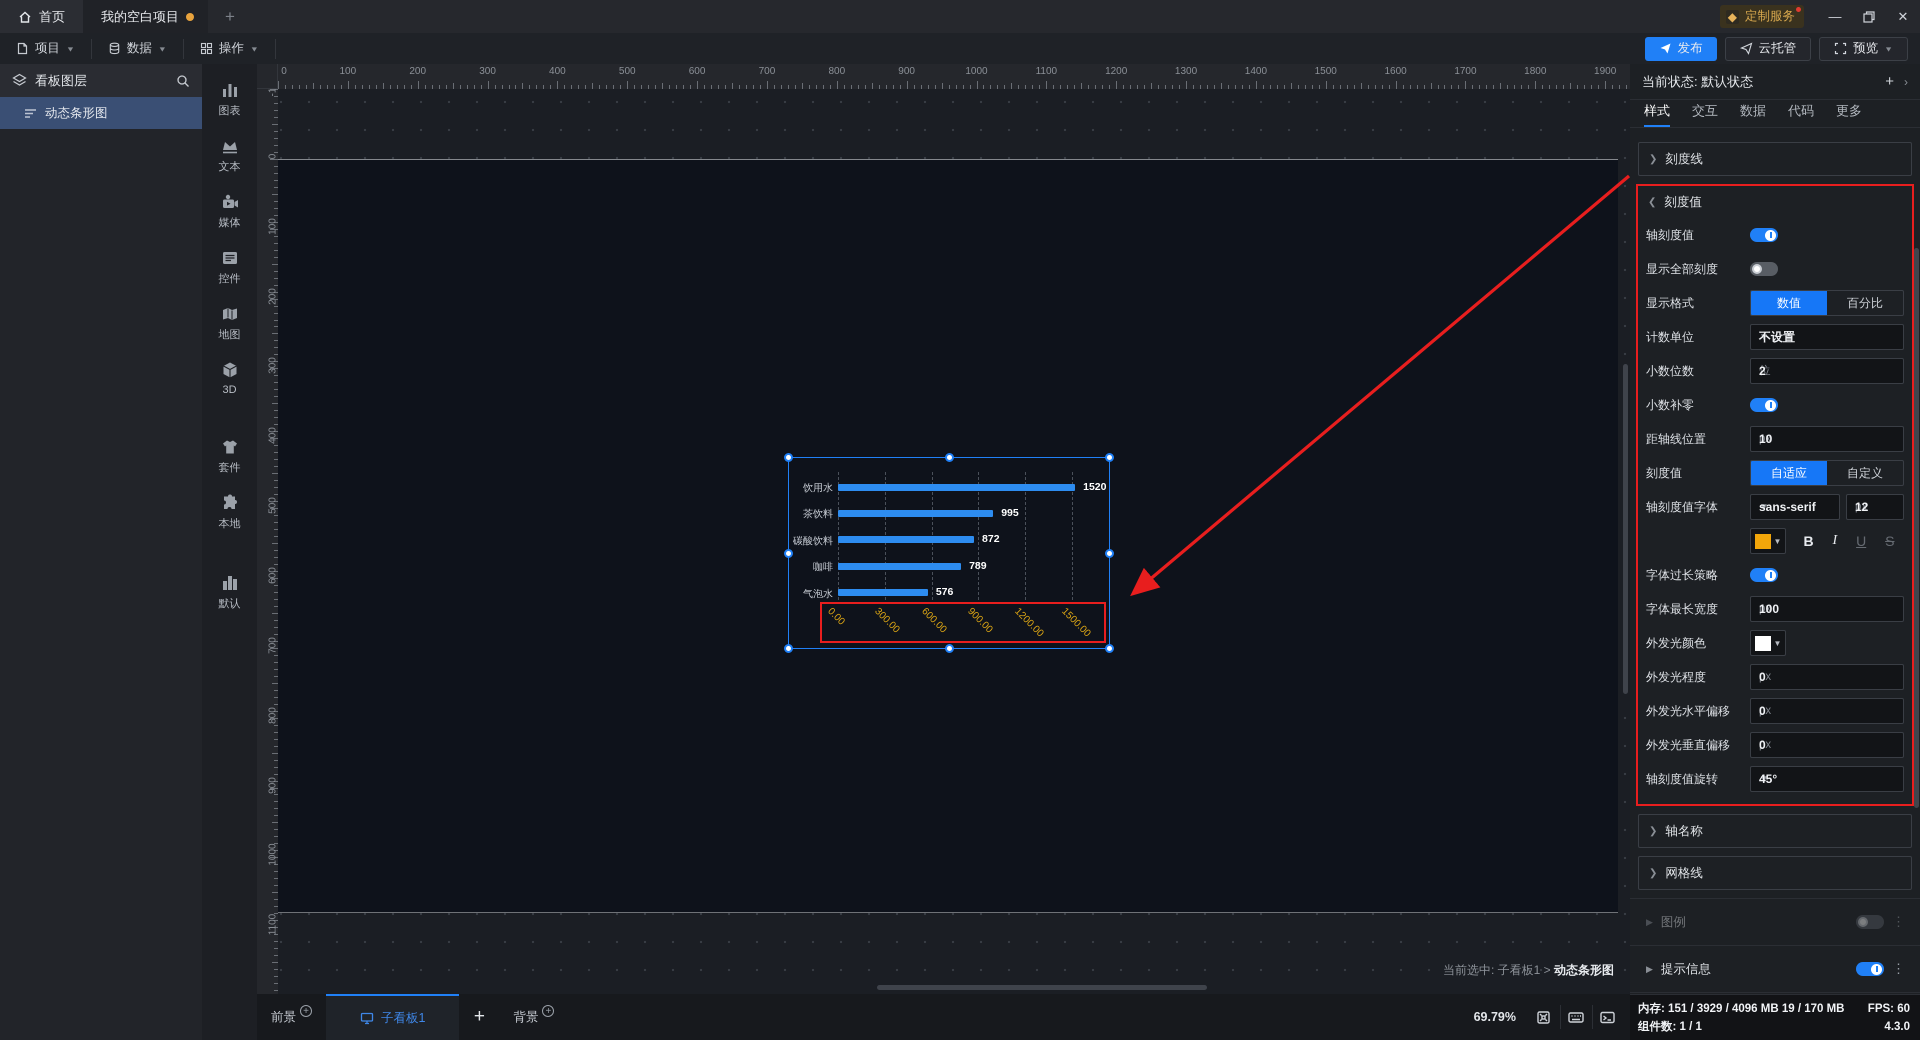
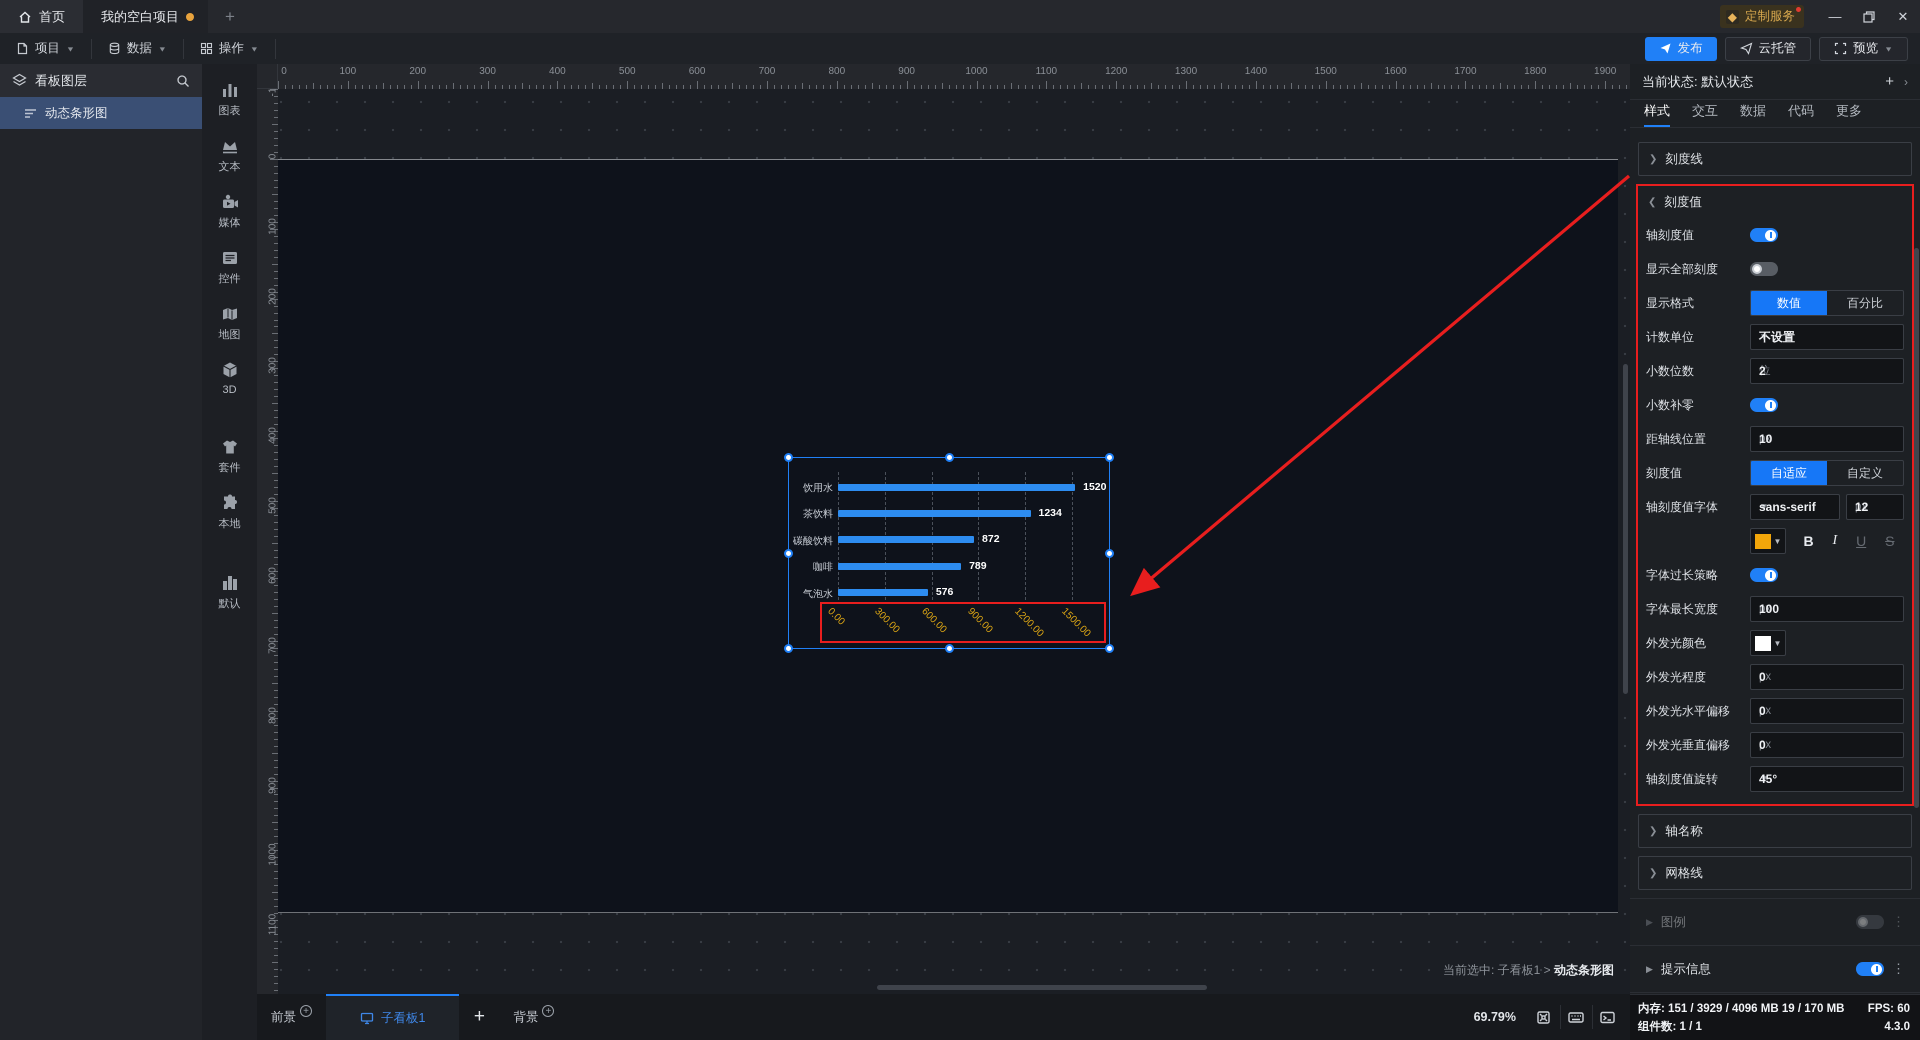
茶饮料: 995 -> 1234
